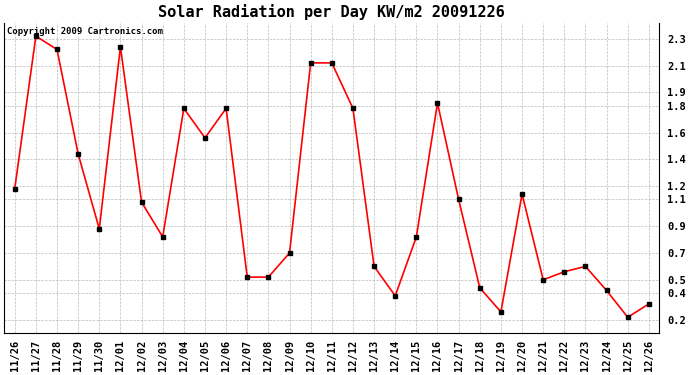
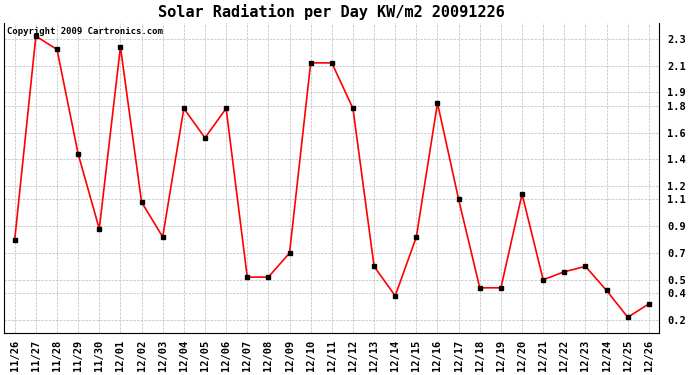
11/26: 1.18 -> 0.80
12/19: 0.26 -> 0.44
